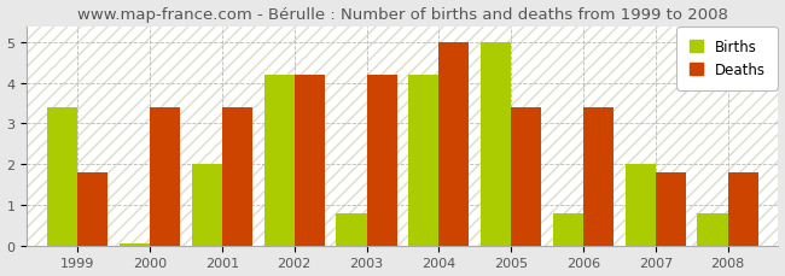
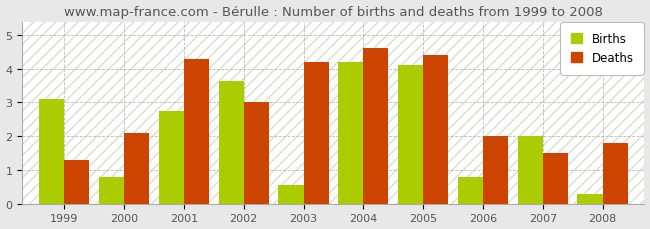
Births/1999: 3.40 -> 3.10
Deaths/1999: 1.8 -> 1.3
Births/2000: 0.05 -> 0.80
Deaths/2000: 3.4 -> 2.1
Births/2001: 2.00 -> 2.75
Deaths/2001: 3.4 -> 4.3
Births/2002: 4.20 -> 3.65
Deaths/2002: 4.2 -> 3.0
Births/2003: 0.80 -> 0.55
Deaths/2004: 5.0 -> 4.6
Births/2005: 5.00 -> 4.10
Deaths/2005: 3.4 -> 4.4
Deaths/2006: 3.4 -> 2.0
Deaths/2007: 1.8 -> 1.5
Births/2008: 0.80 -> 0.30
